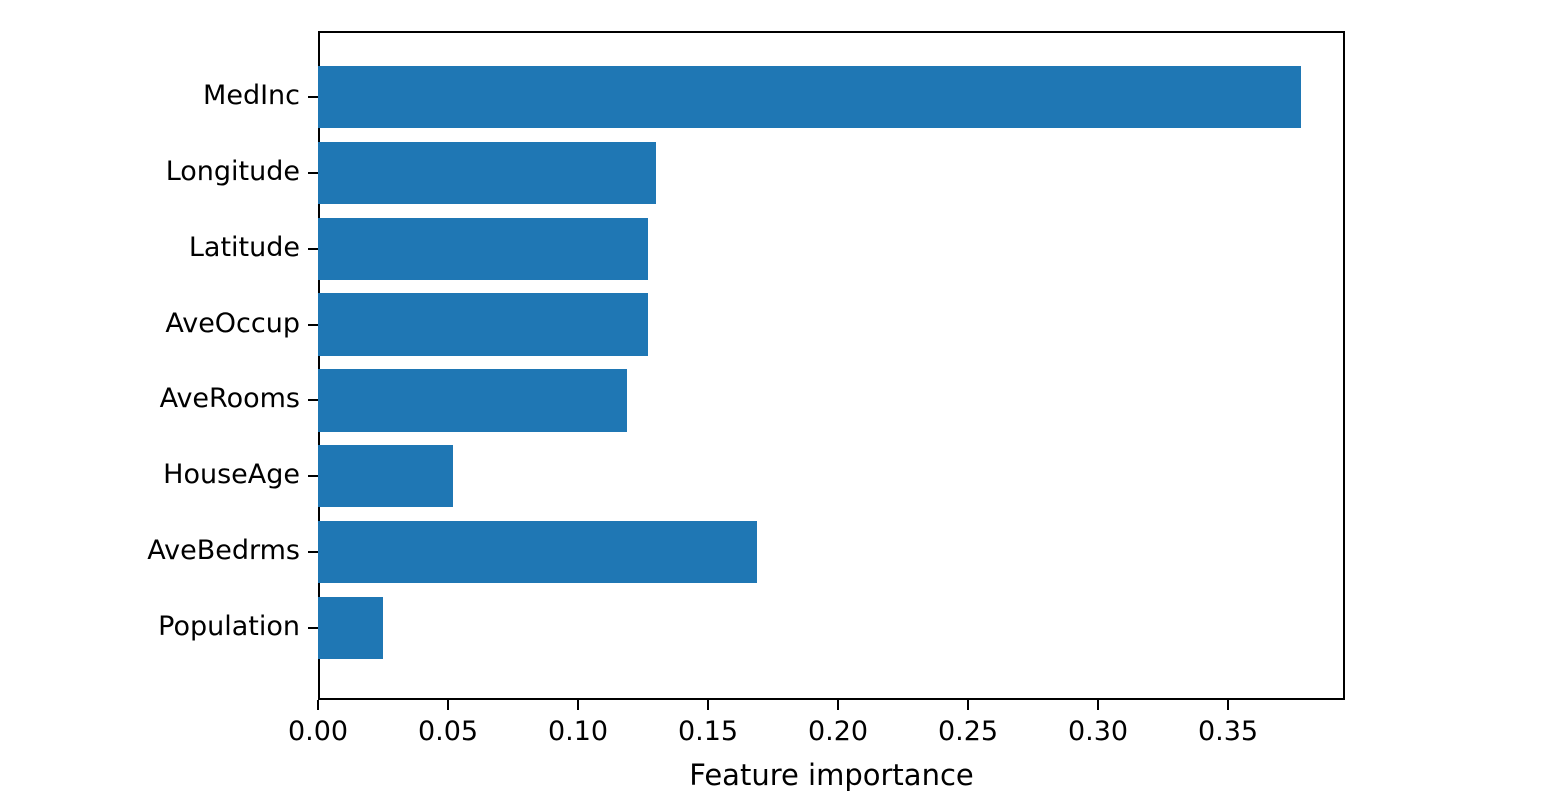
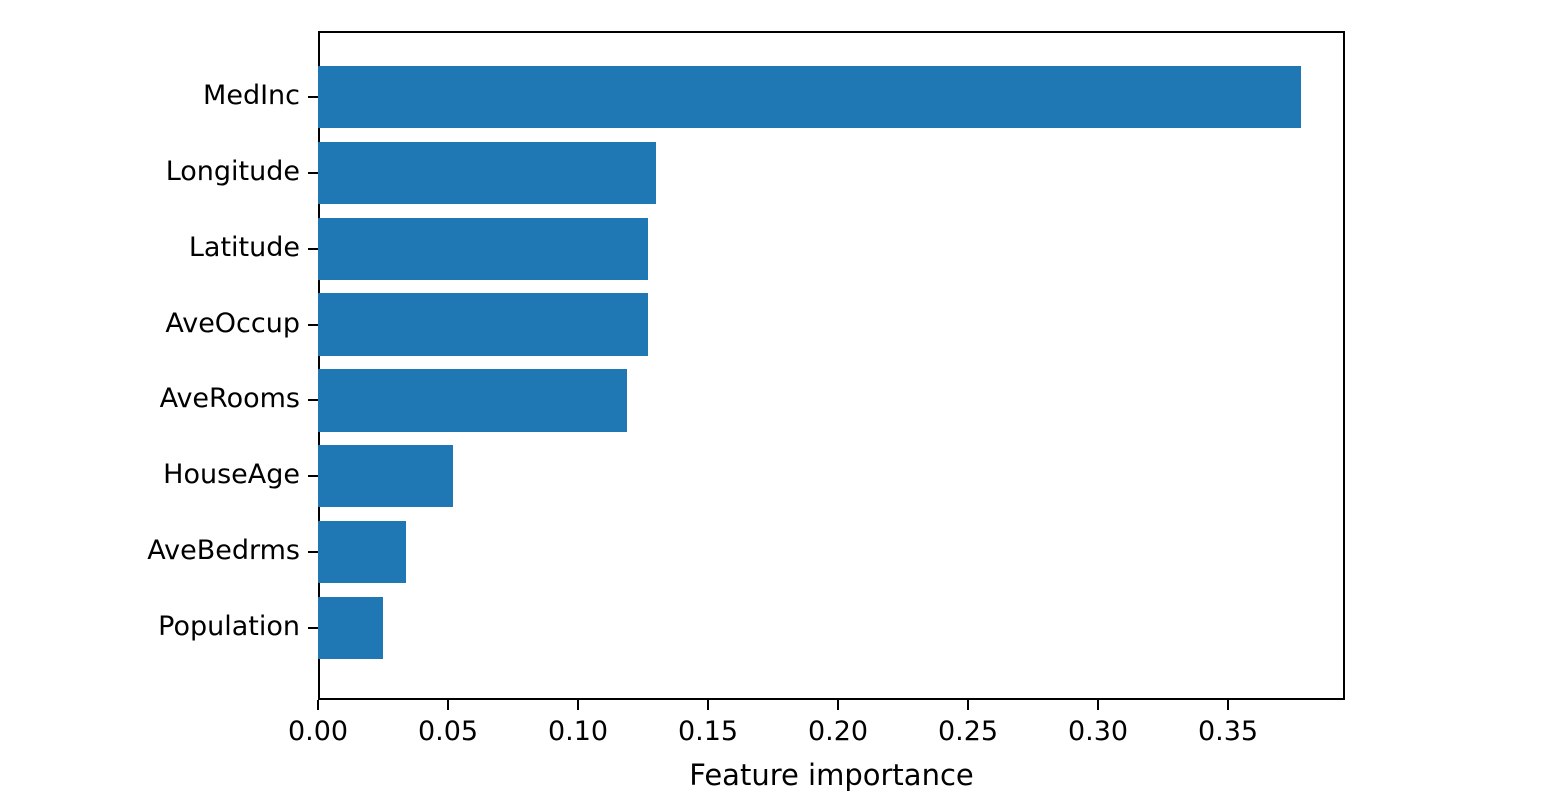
AveBedrms: 0.169 -> 0.034
